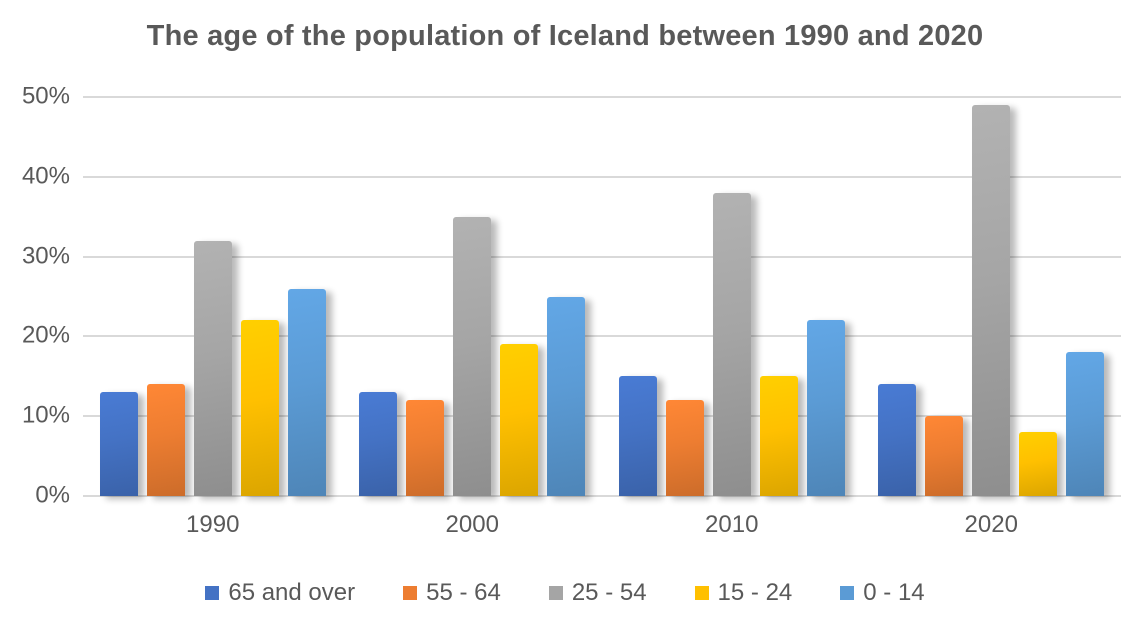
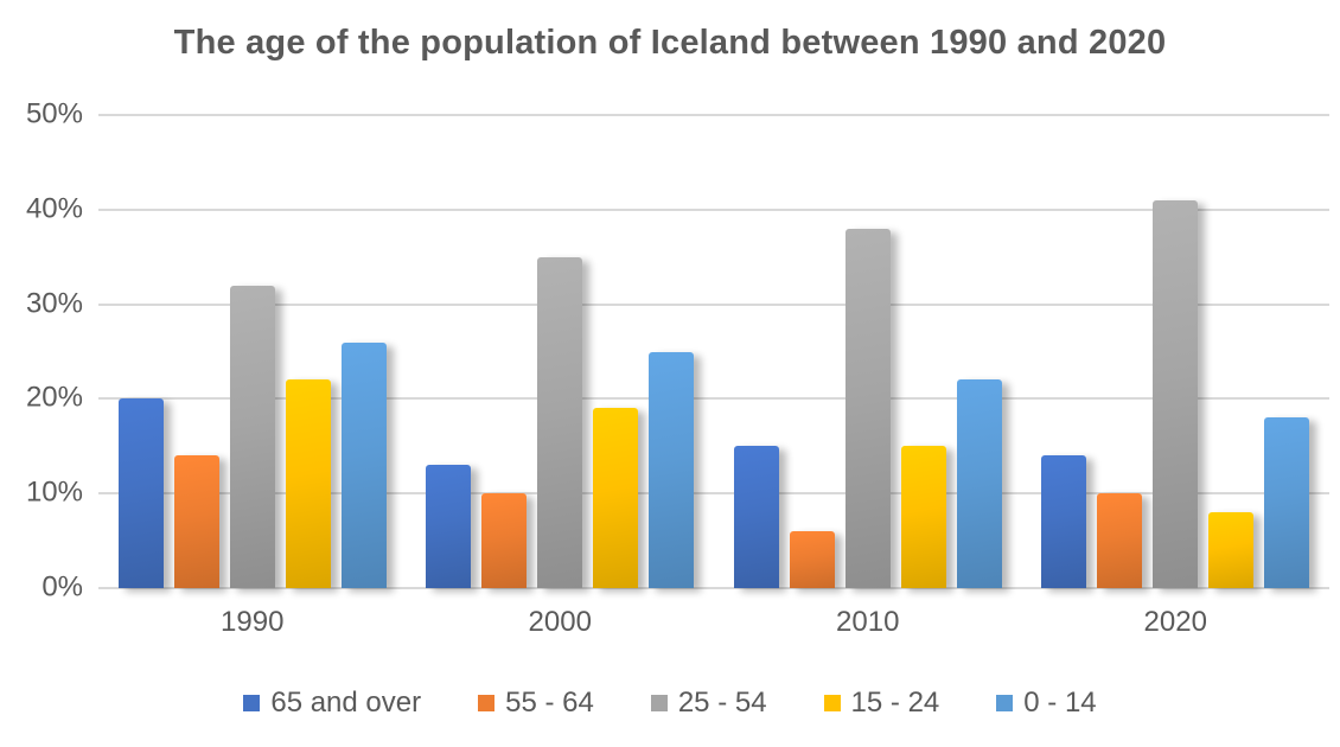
65 and over/1990: 13% -> 20%
55 - 64/2000: 12% -> 10%
55 - 64/2010: 12% -> 6%
25 - 54/2020: 49% -> 41%
